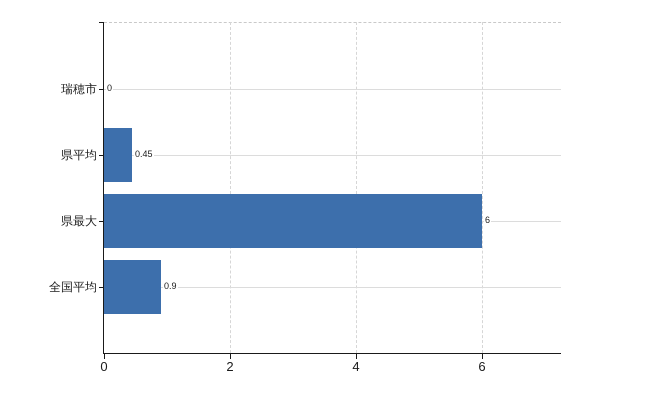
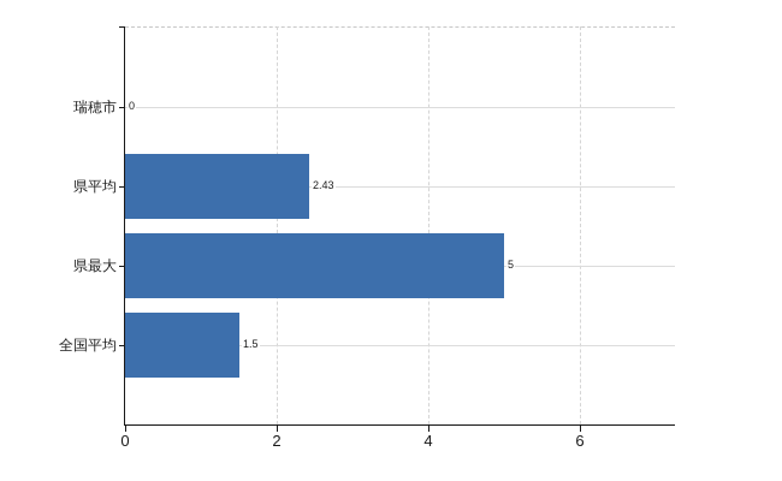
県平均: 0.45 -> 2.43
県最大: 6 -> 5
全国平均: 0.9 -> 1.5
